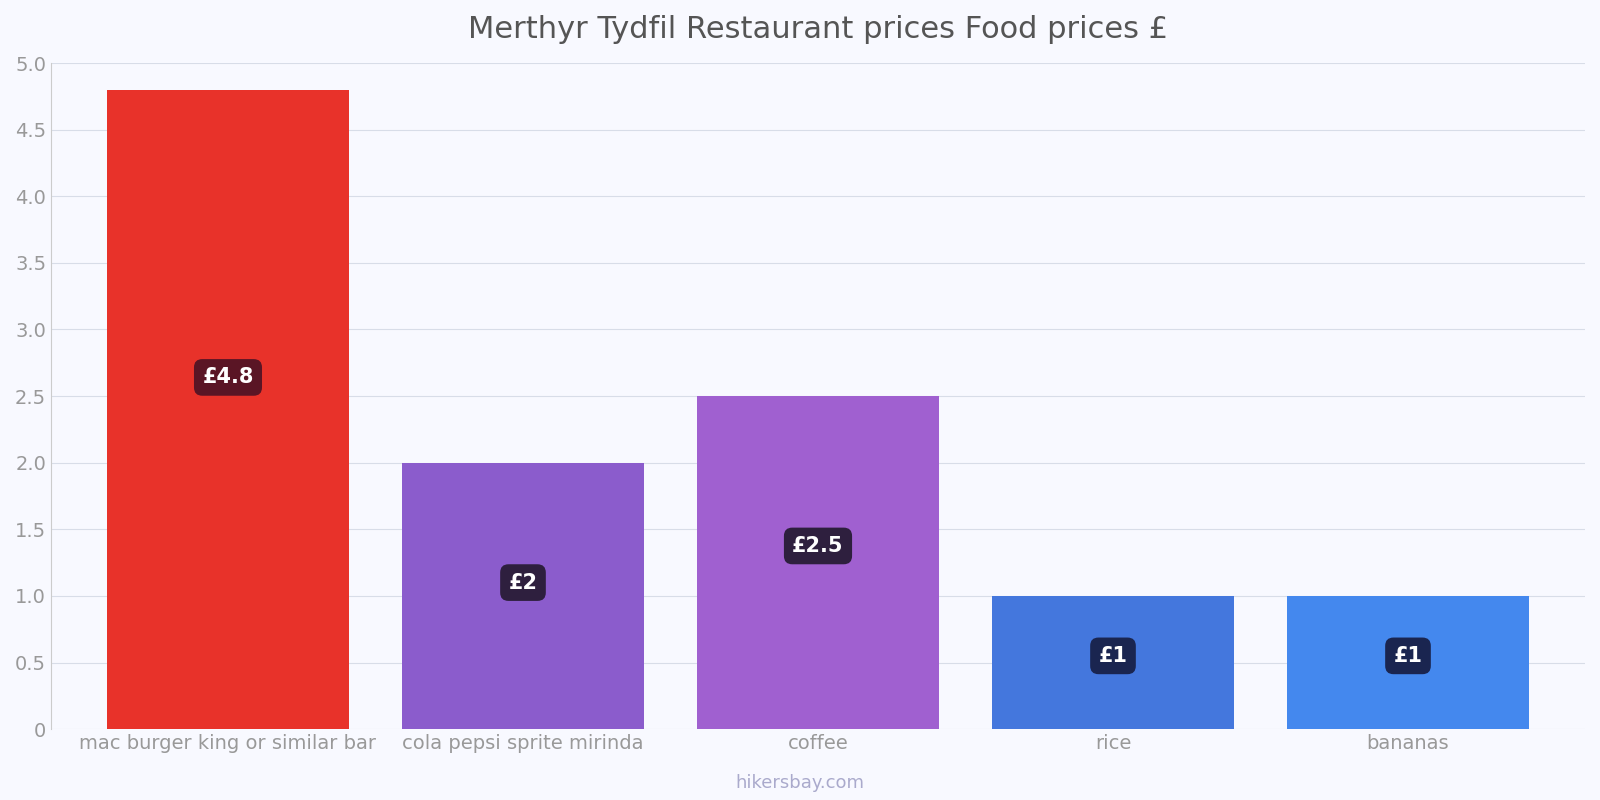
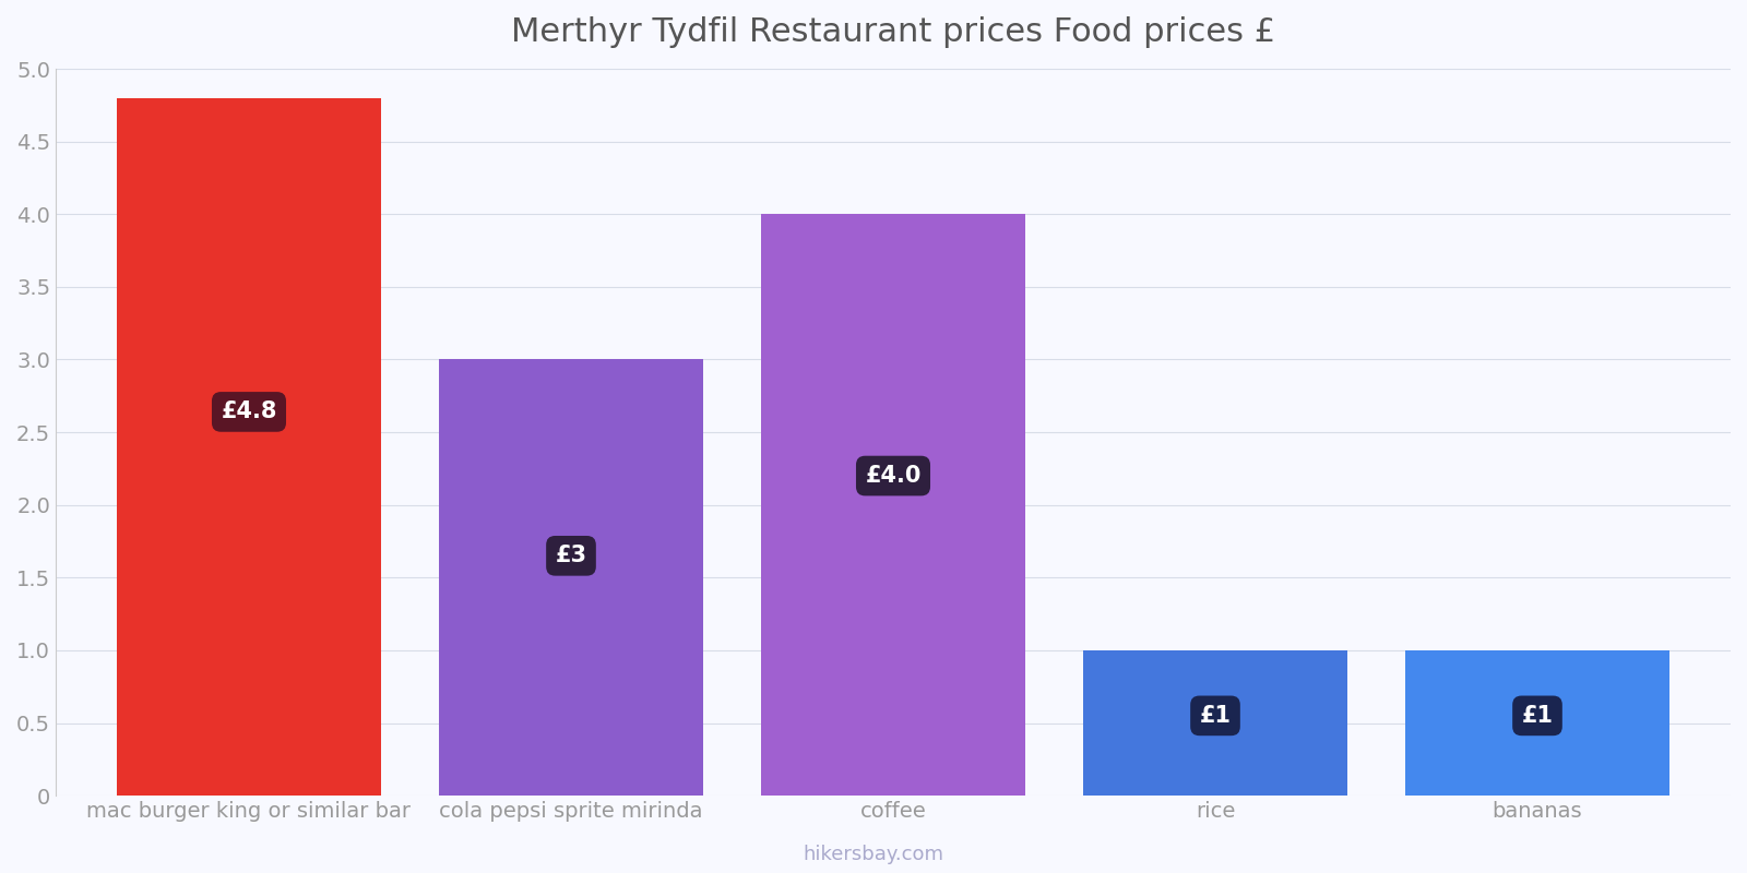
cola pepsi sprite mirinda: £2 -> £3
coffee: £2.5 -> £4.0
